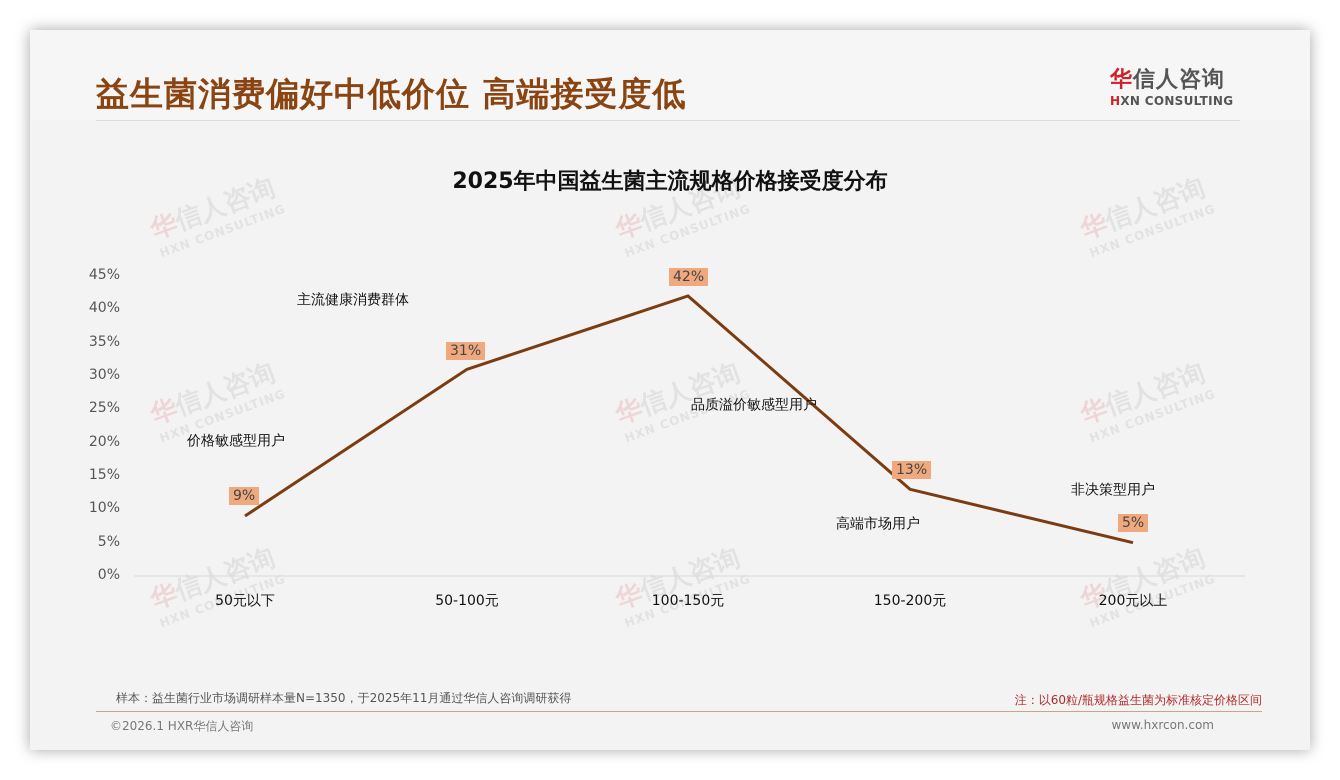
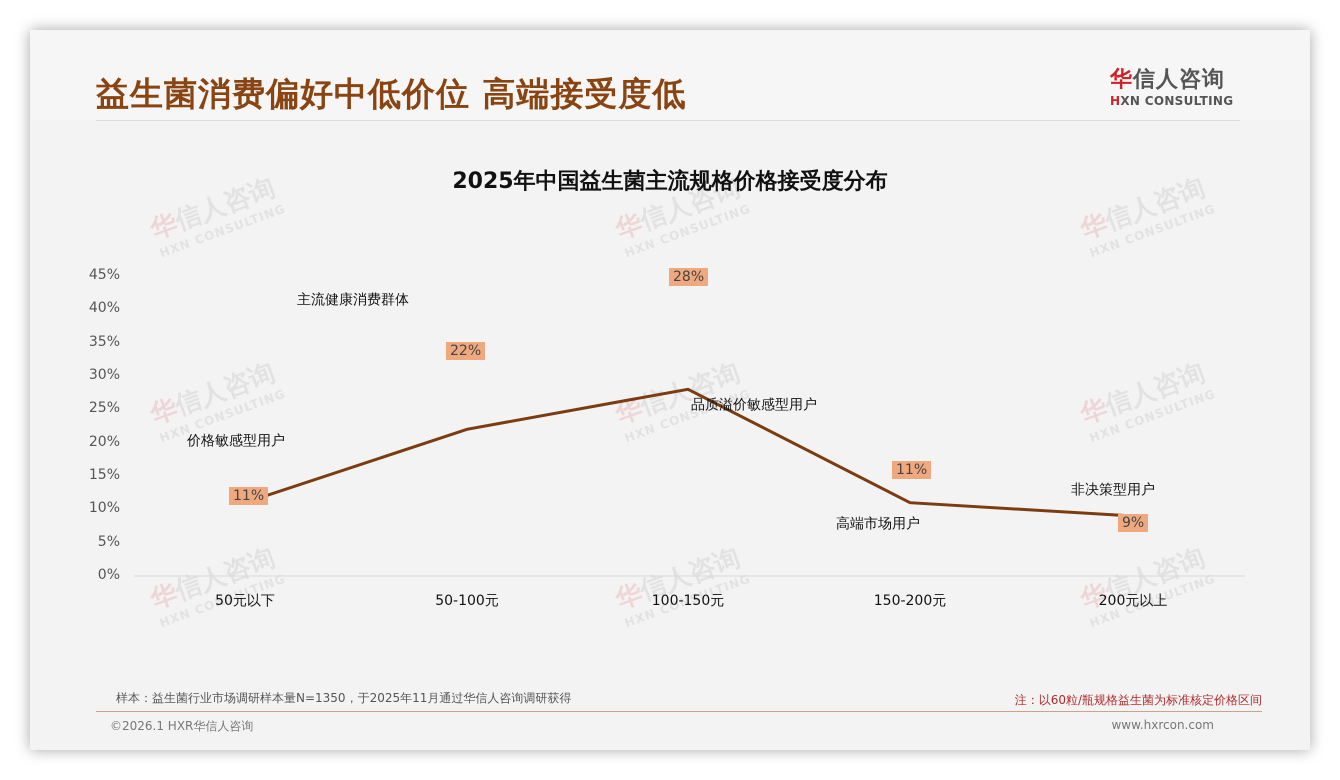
50元以下: 9% -> 11%
50-100元: 31% -> 22%
100-150元: 42% -> 28%
150-200元: 13% -> 11%
200元以上: 5% -> 9%
